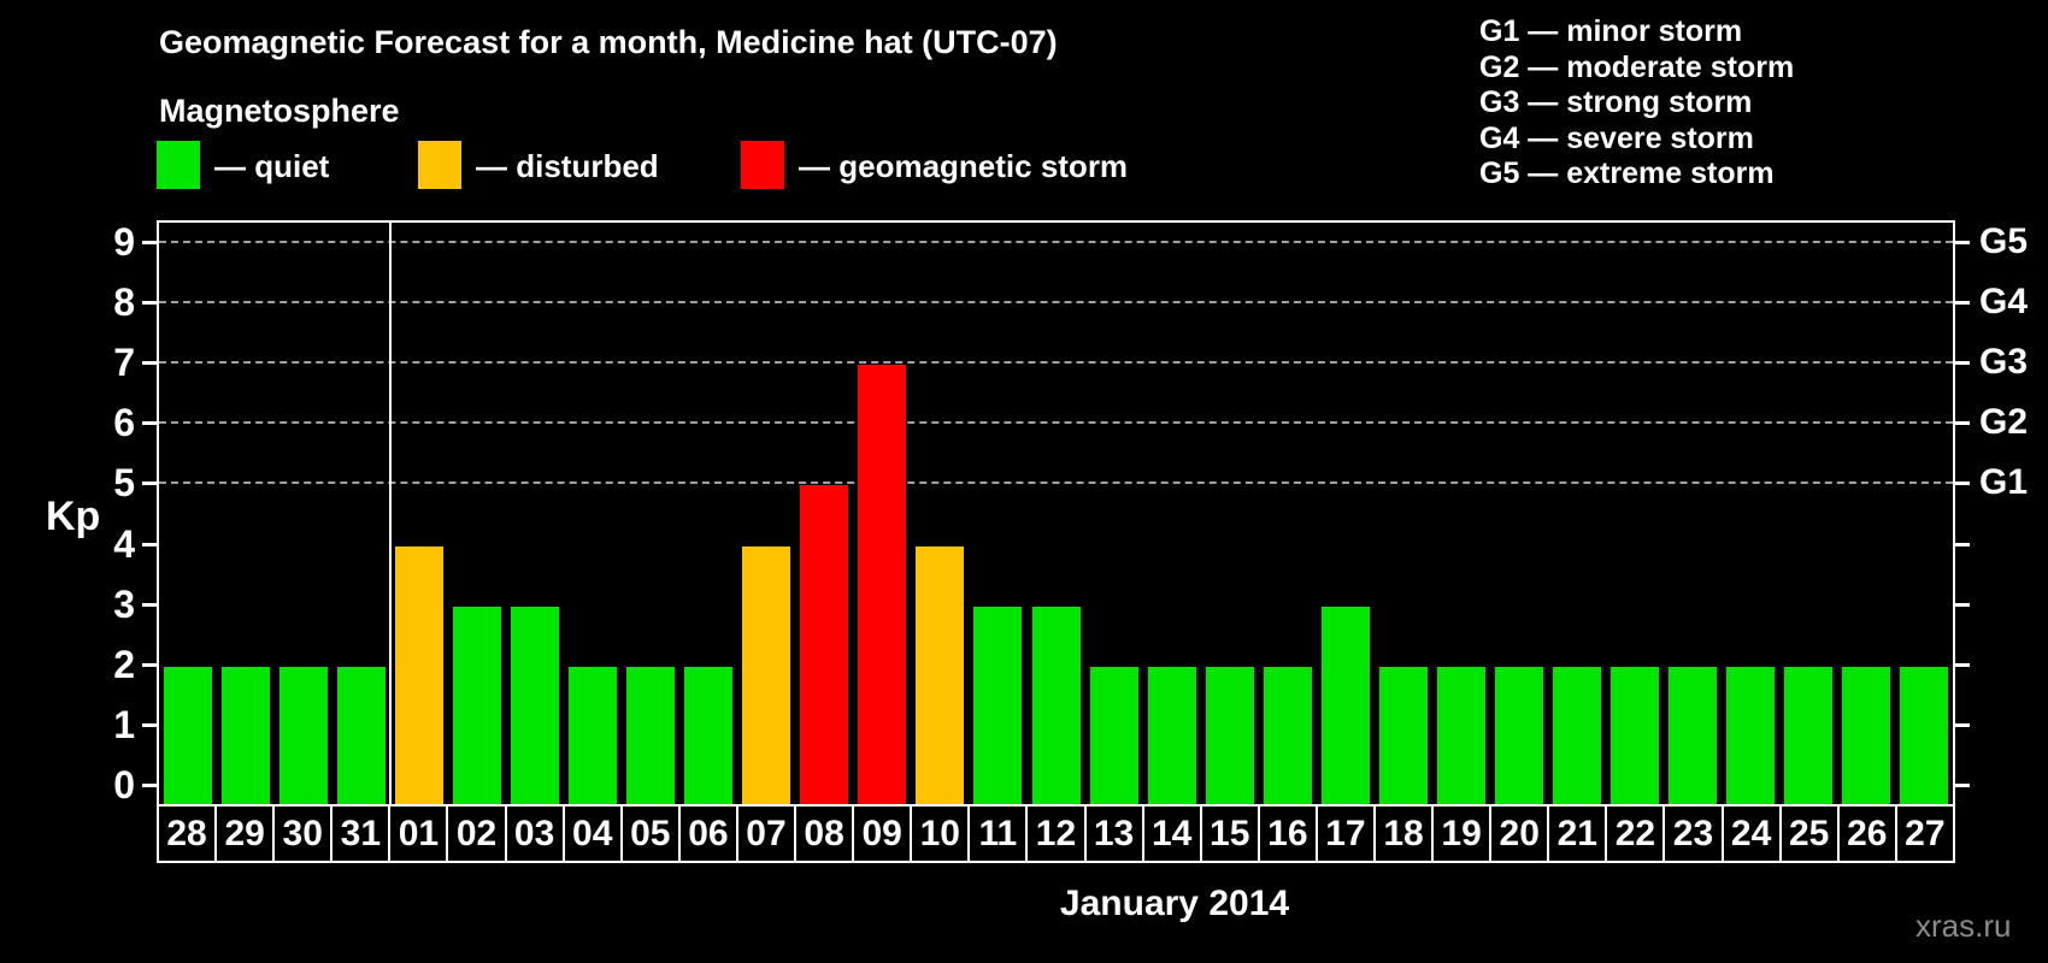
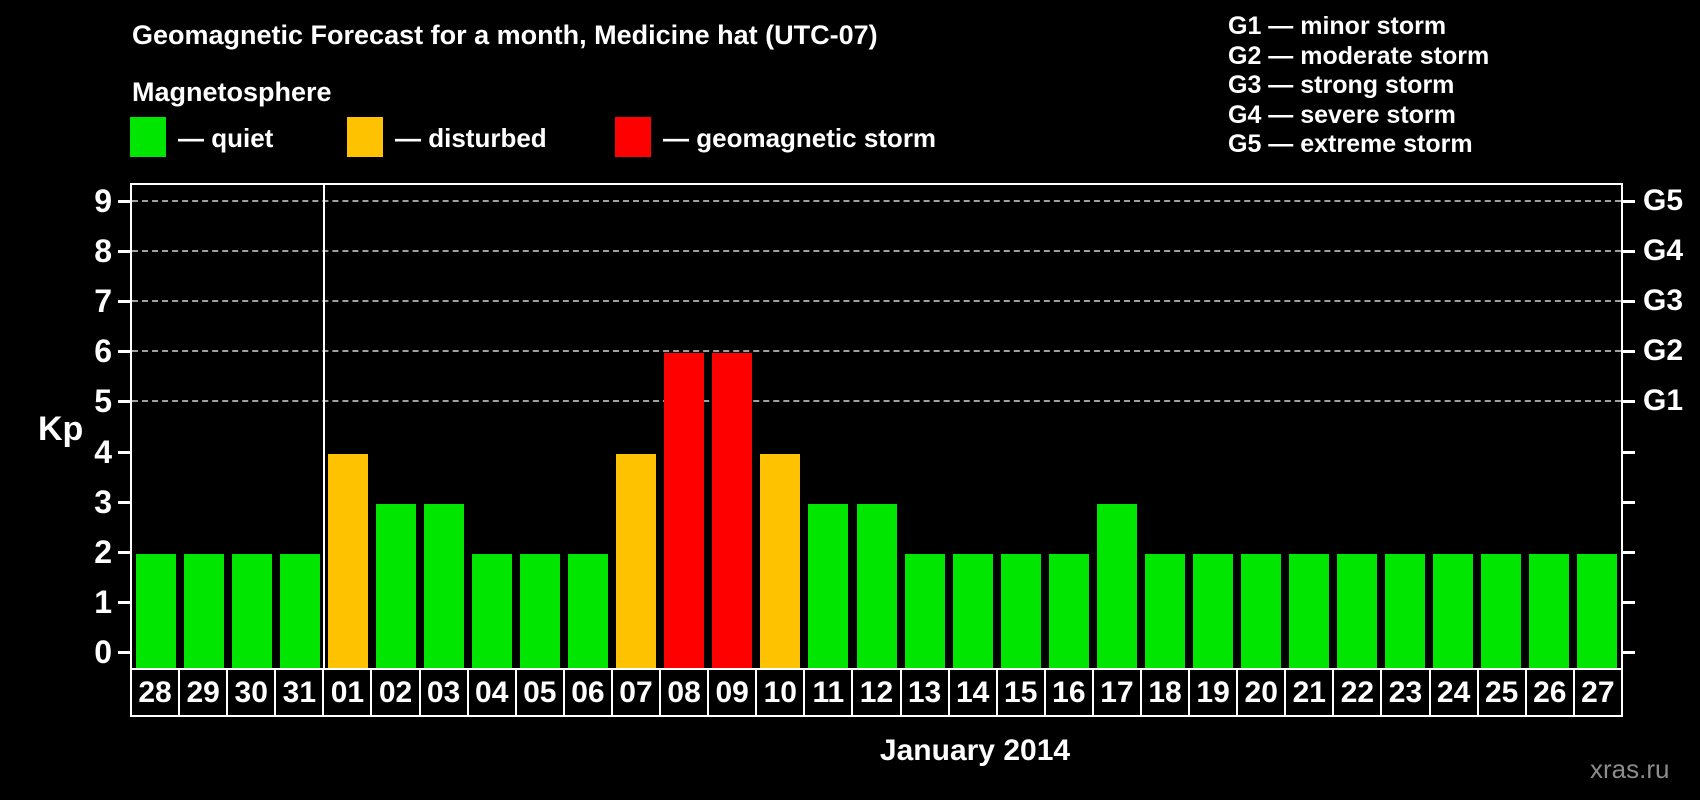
08: 5 -> 6
09: 7 -> 6
